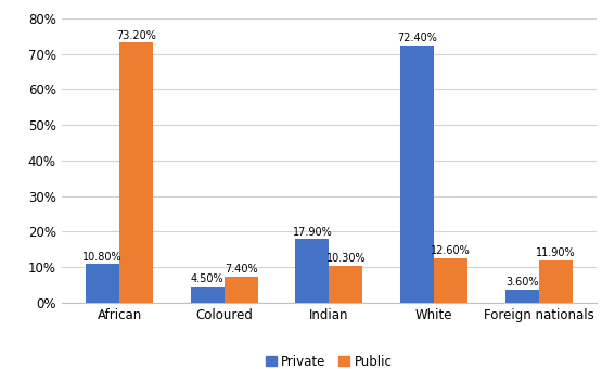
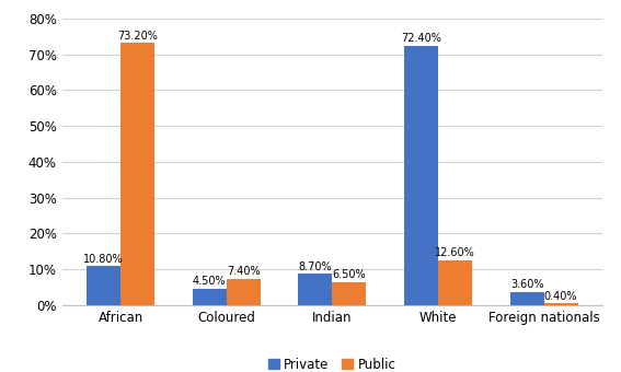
Private/Indian: 17.90% -> 8.70%
Public/Indian: 10.30% -> 6.50%
Public/Foreign nationals: 11.90% -> 0.40%
